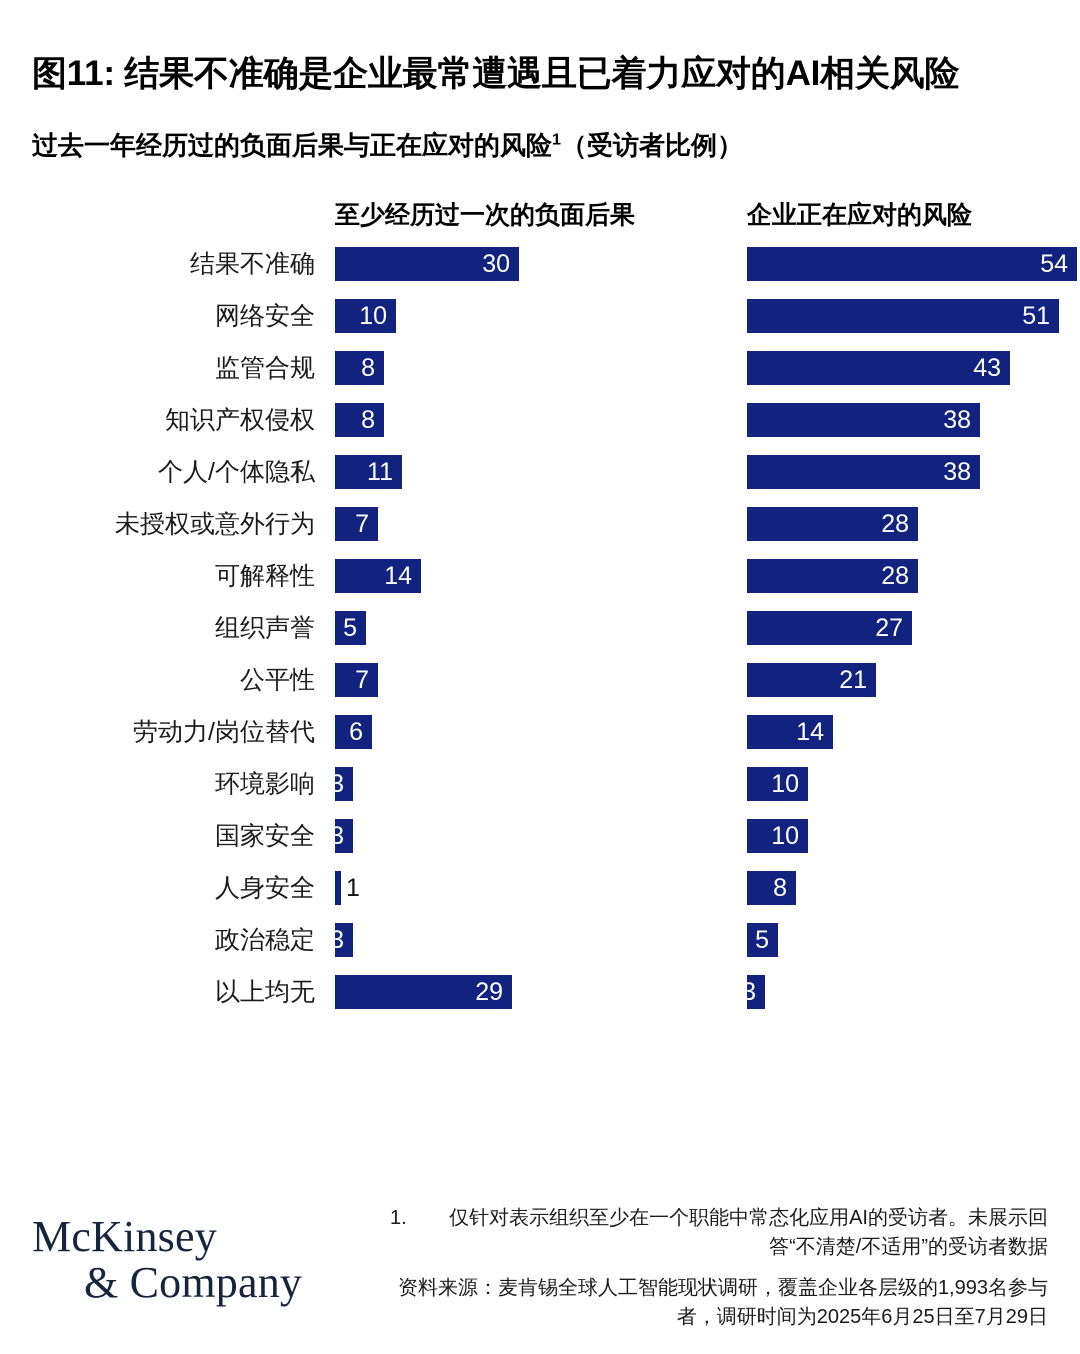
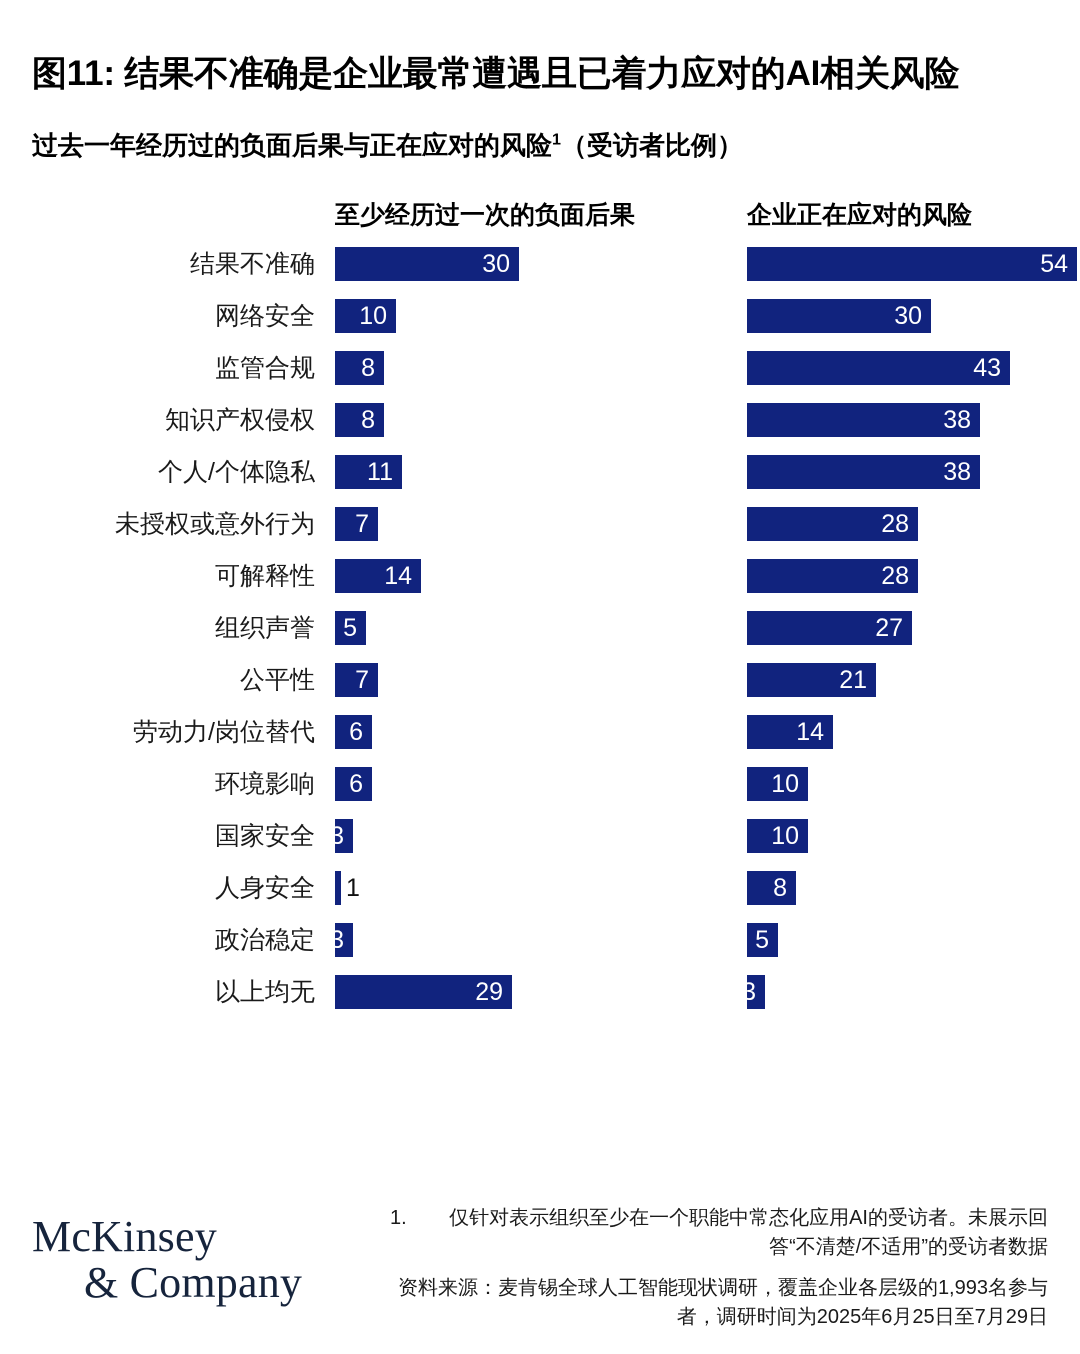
企业正在应对的风险/网络安全: 51 -> 30
至少经历过一次的负面后果/环境影响: 3 -> 6
